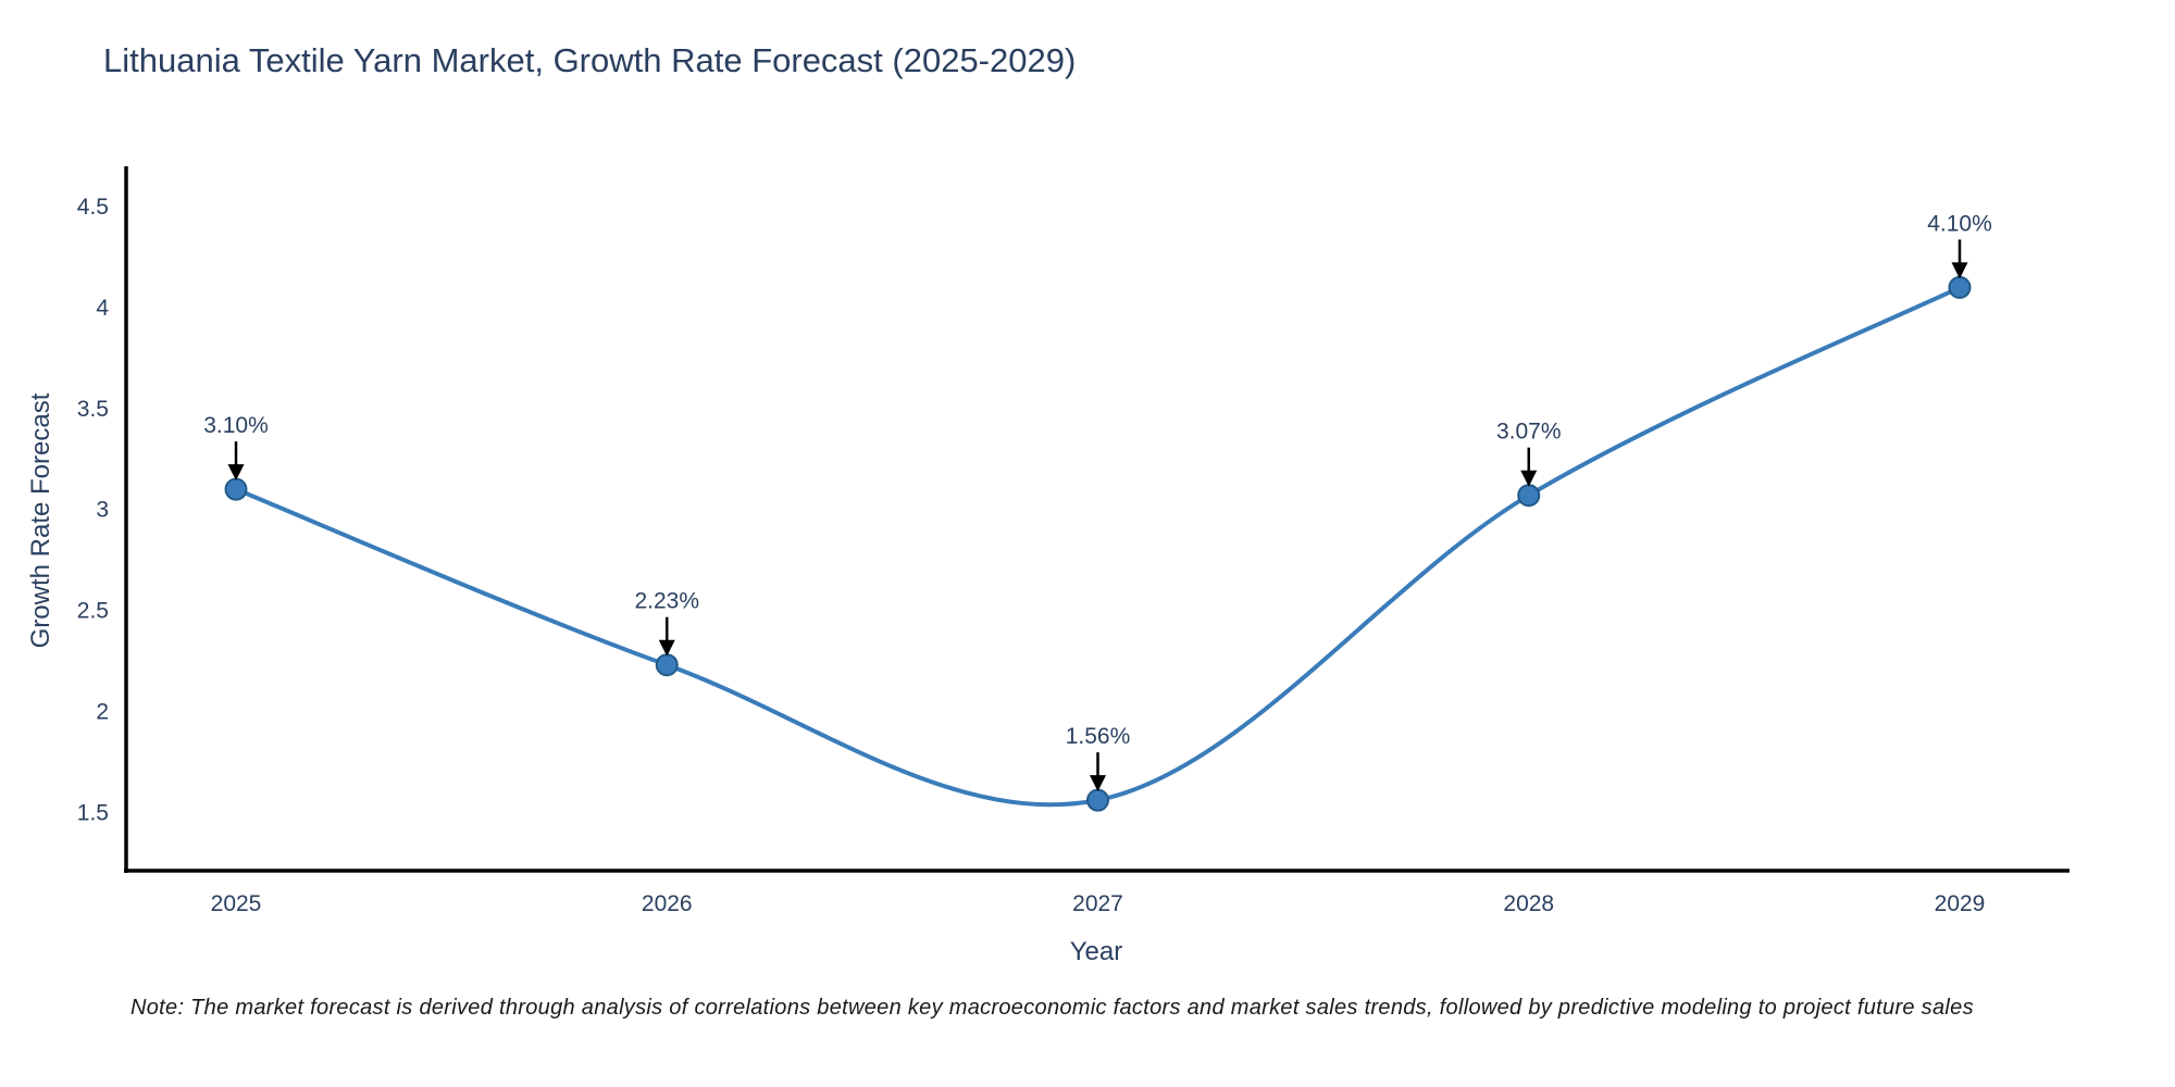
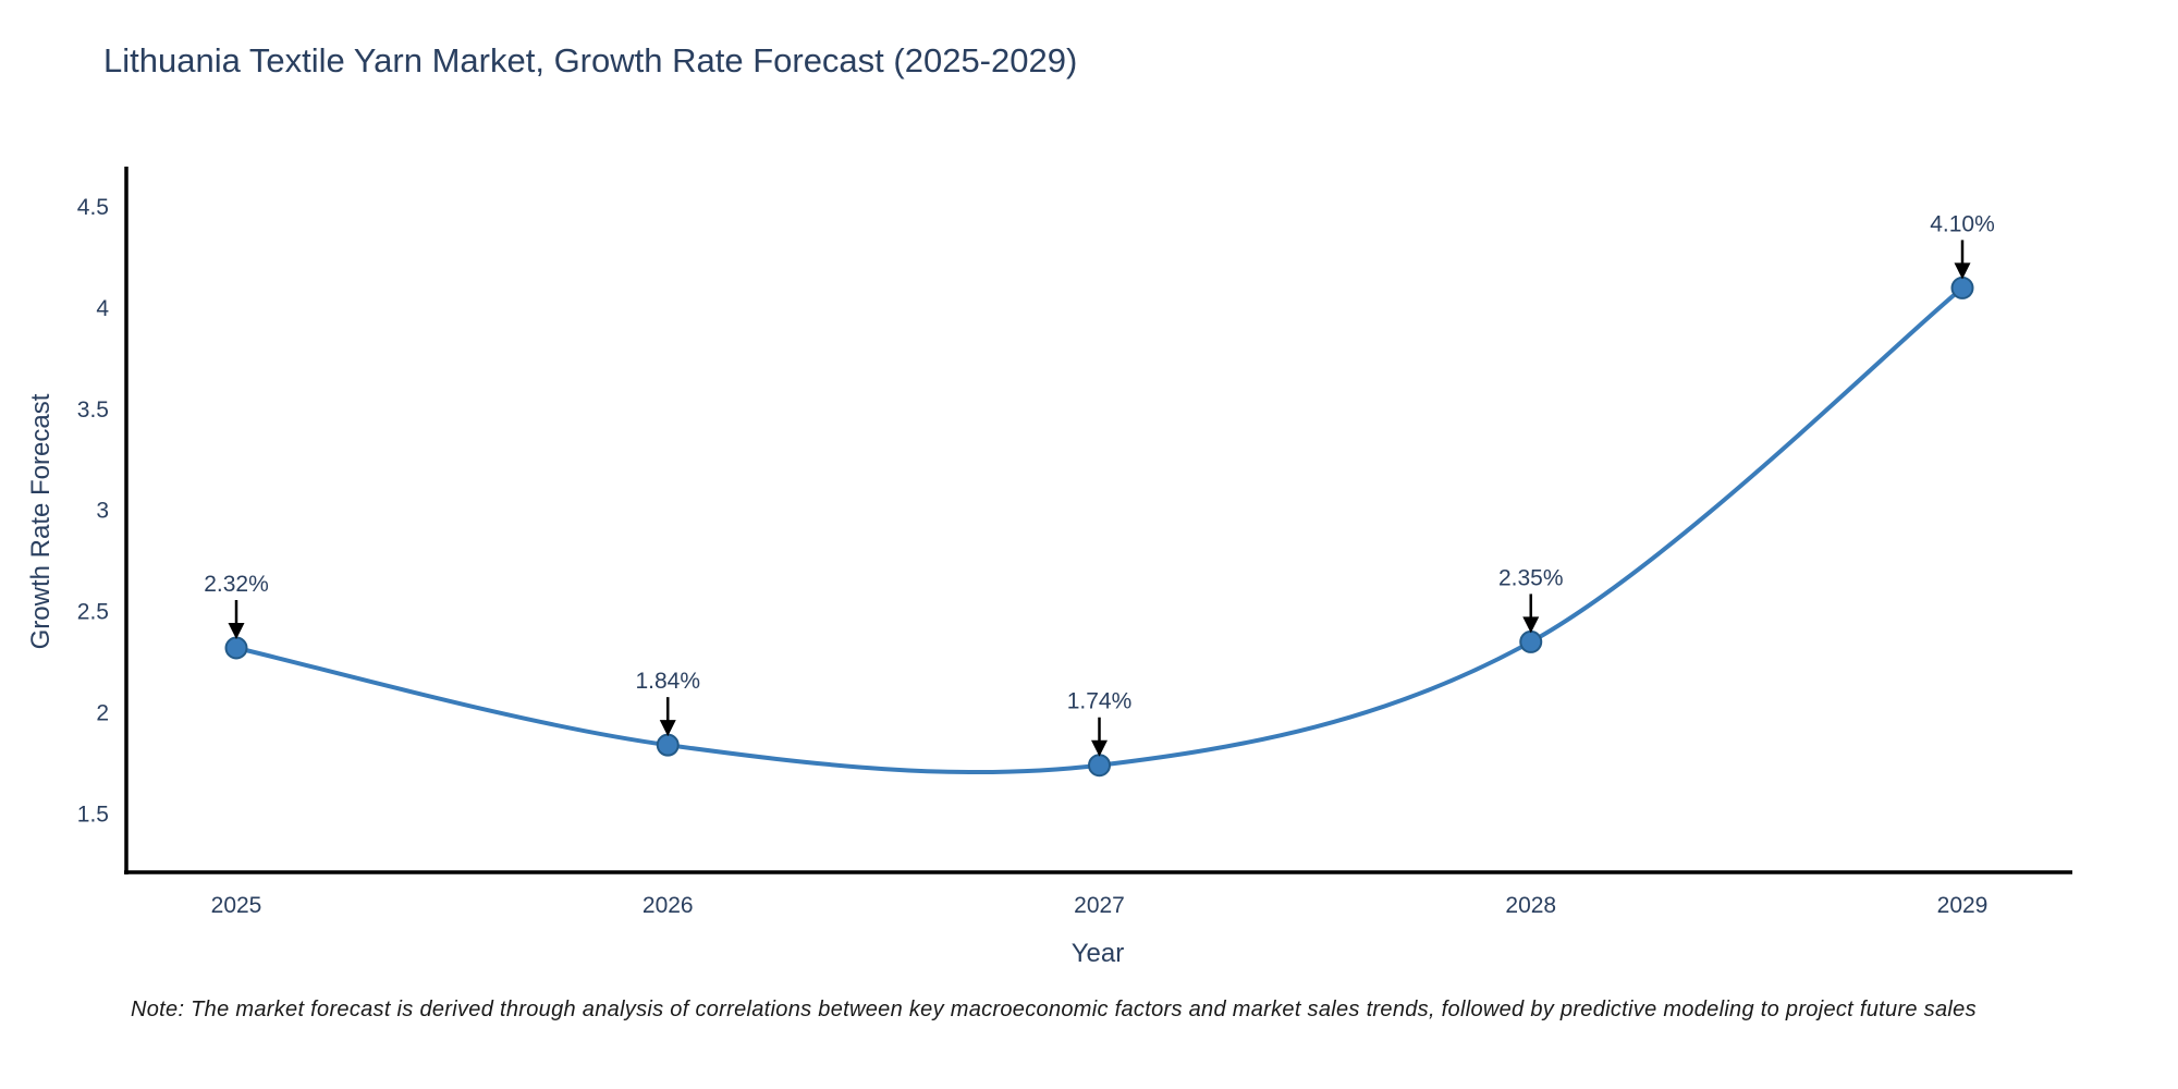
2025: 3.10% -> 2.32%
2026: 2.23% -> 1.84%
2027: 1.56% -> 1.74%
2028: 3.07% -> 2.35%
